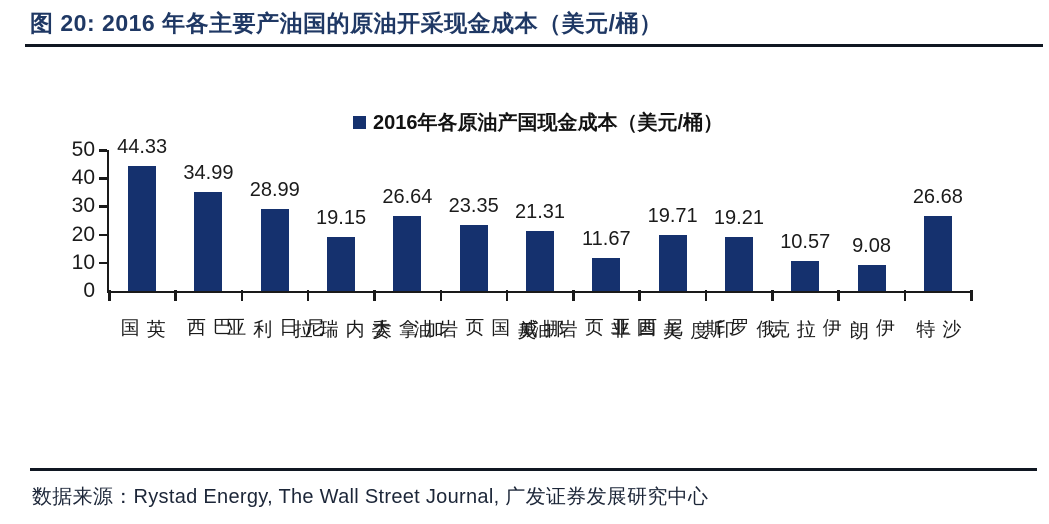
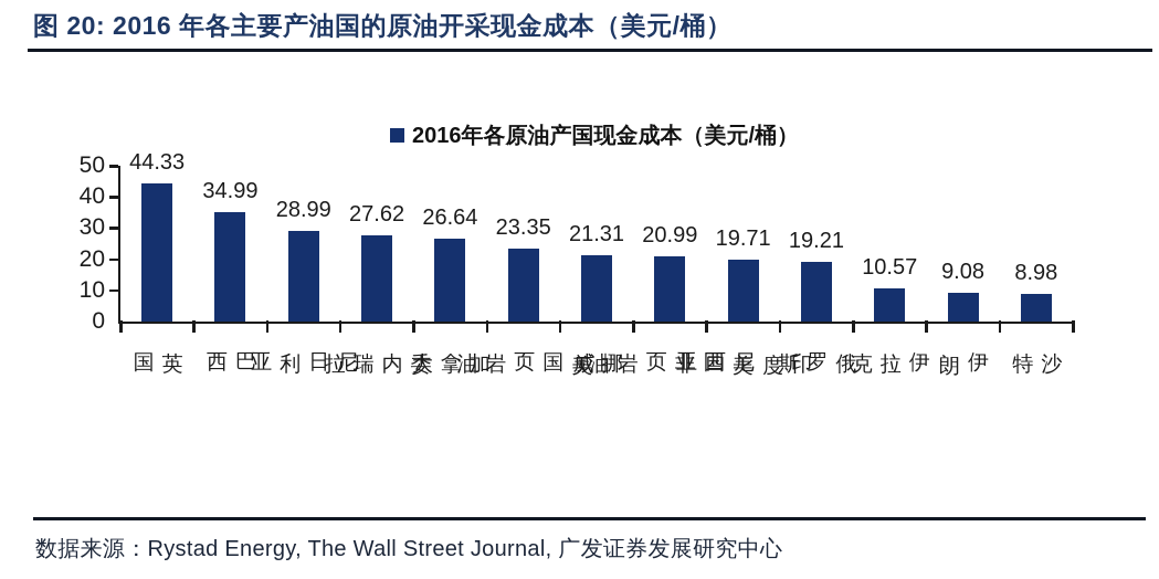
委内瑞拉: 19.15 -> 27.62
美国非页岩油: 11.67 -> 20.99
沙特: 26.68 -> 8.98
